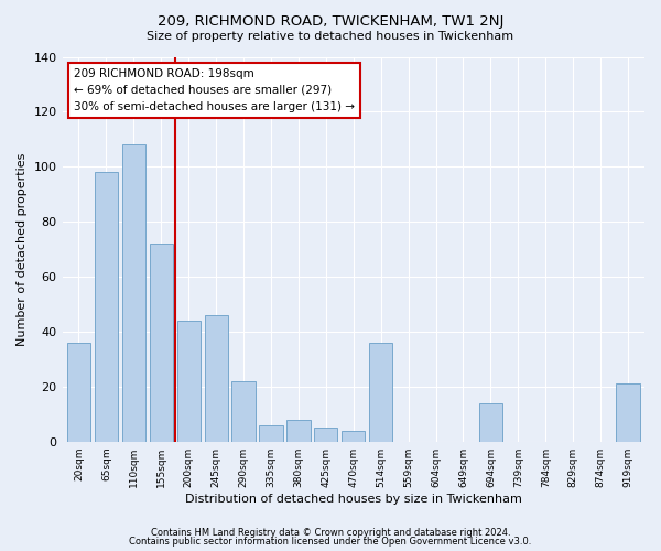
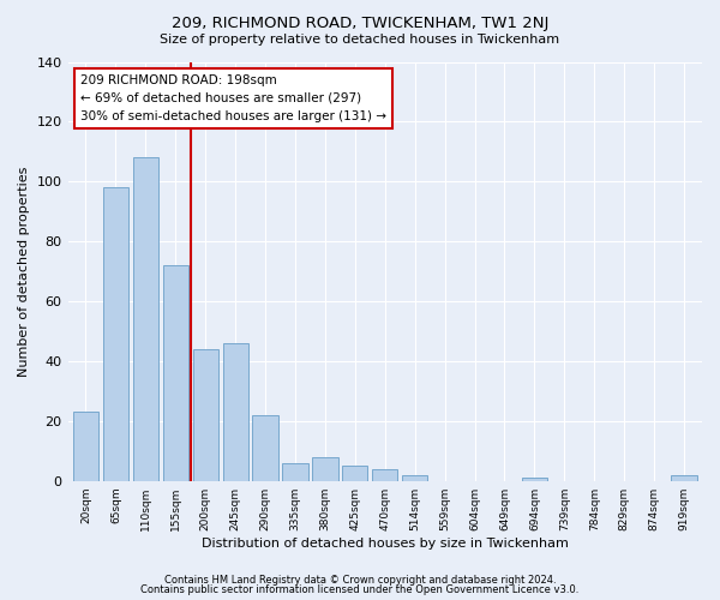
20sqm: 36 -> 23
514sqm: 36 -> 2
694sqm: 14 -> 1
919sqm: 21 -> 2
